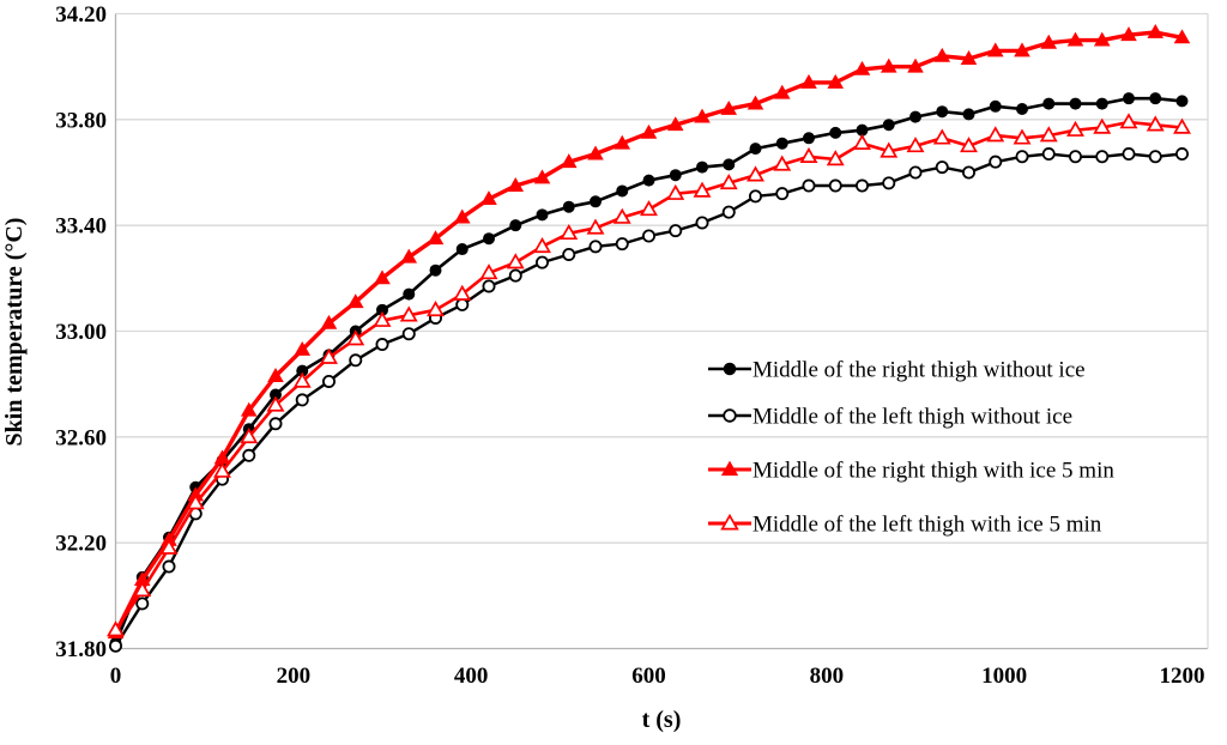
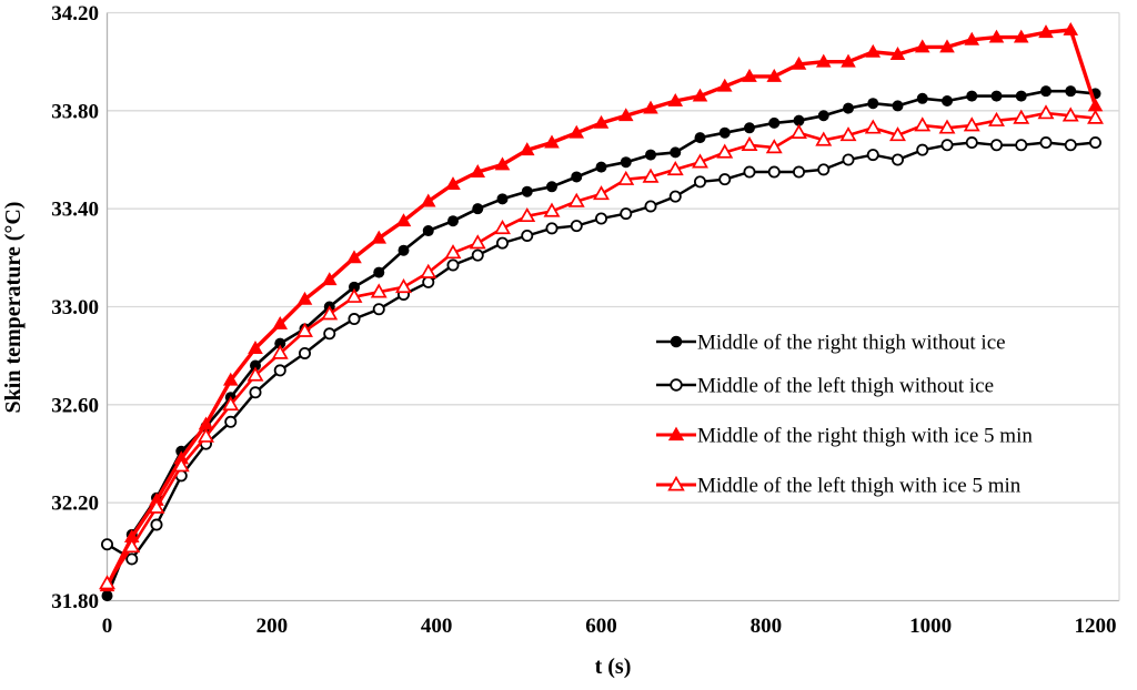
Middle of the left thigh without ice/0: 31.81 -> 32.03
Middle of the right thigh with ice 5 min/1200: 34.11 -> 33.82
